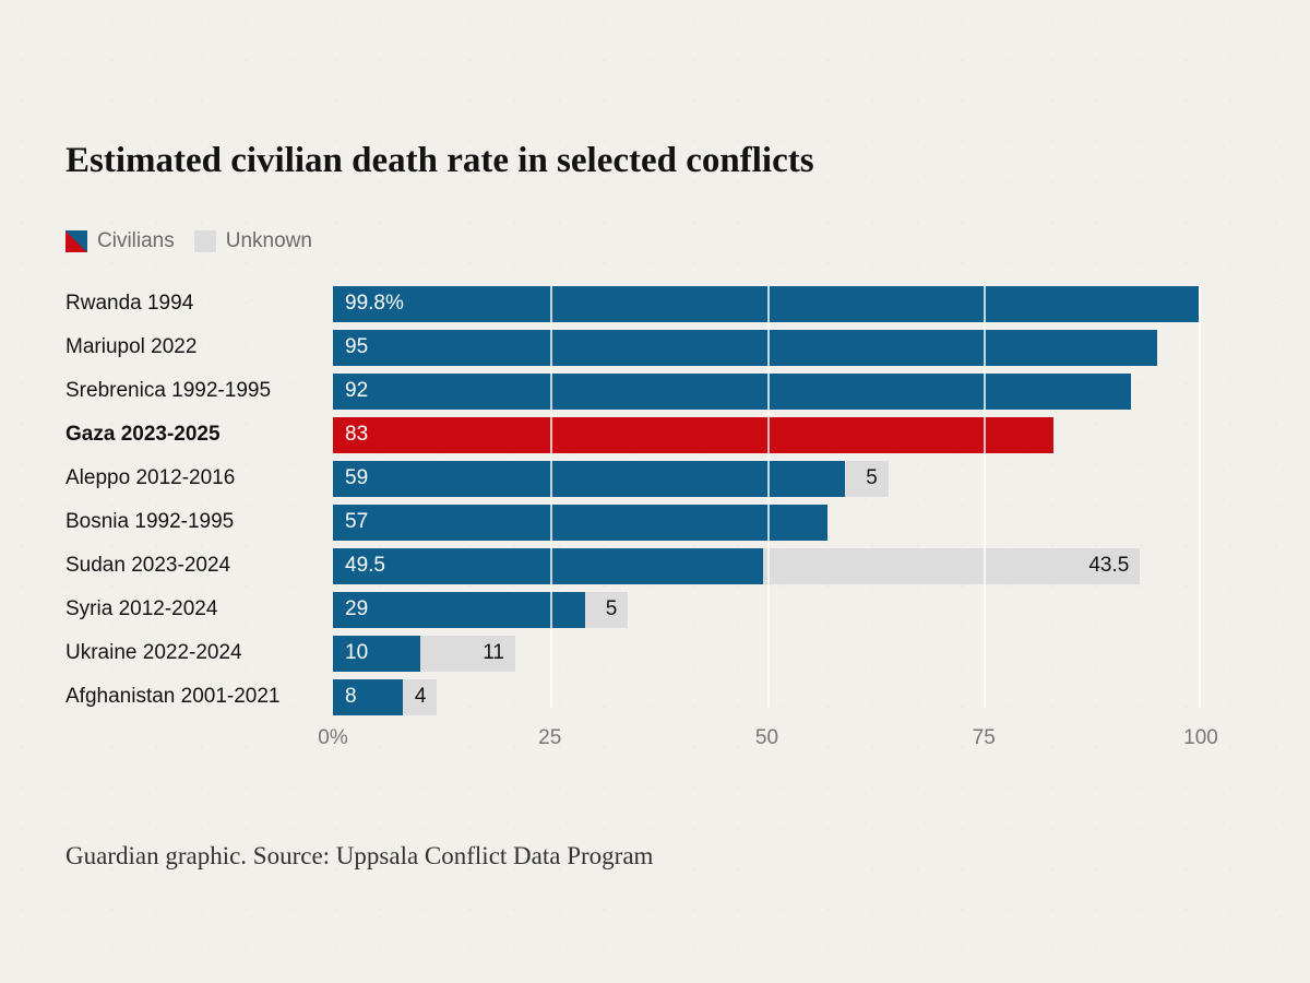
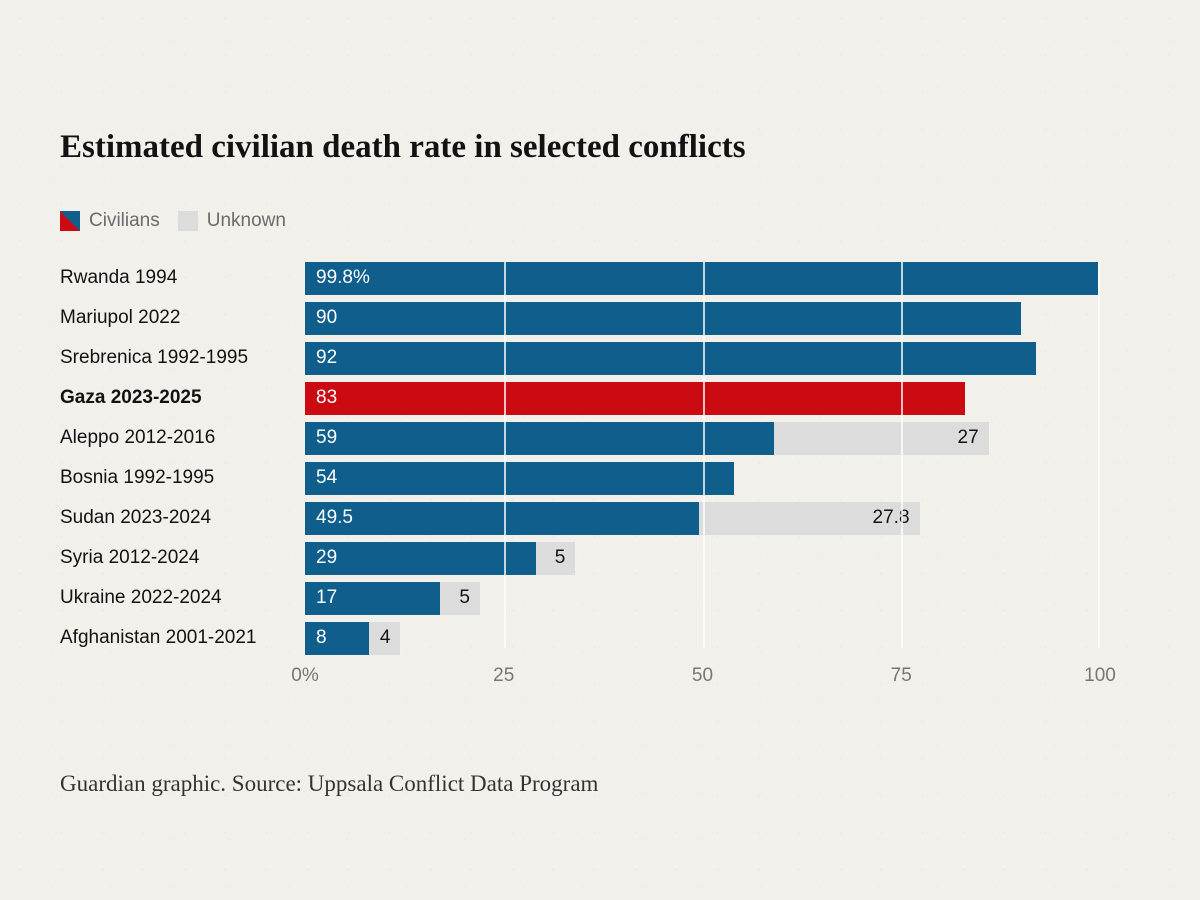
Civilians/Mariupol 2022: 95 -> 90
Unknown/Aleppo 2012-2016: 5 -> 27
Civilians/Bosnia 1992-1995: 57 -> 54
Unknown/Sudan 2023-2024: 43.5 -> 27.8
Civilians/Ukraine 2022-2024: 10 -> 17
Unknown/Ukraine 2022-2024: 11 -> 5
